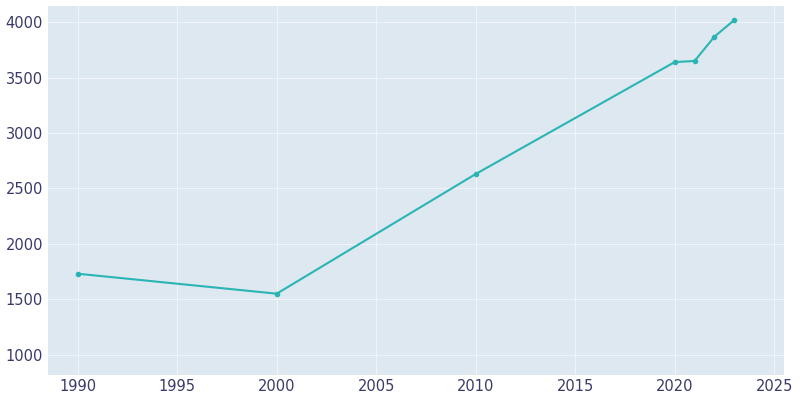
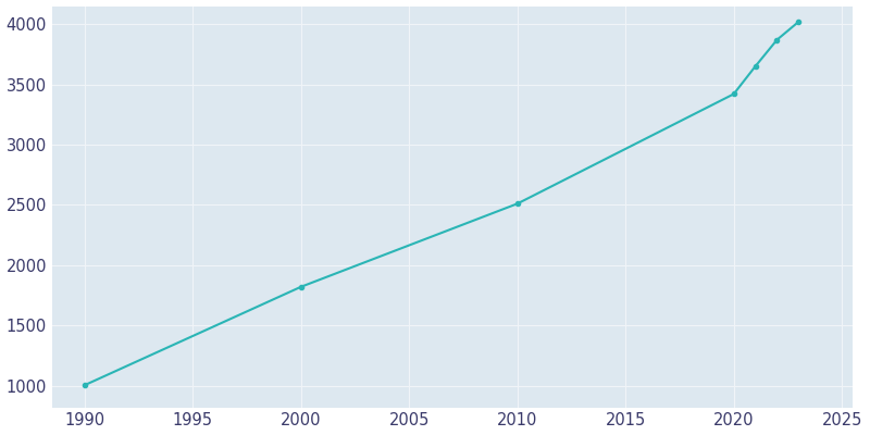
1990: 1730 -> 1000
2000: 1550 -> 1820
2010: 2630 -> 2510
2020: 3640 -> 3420
